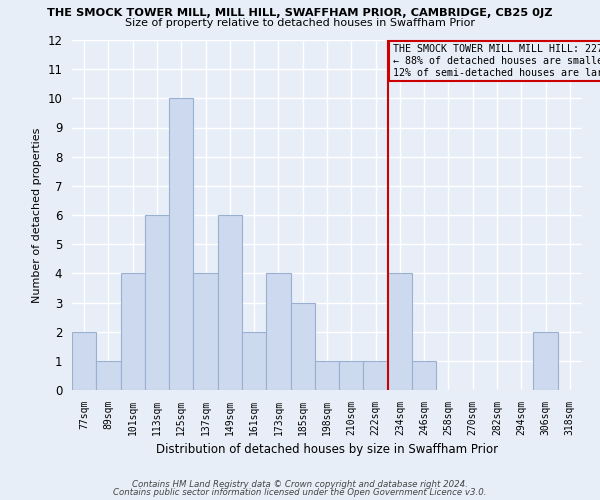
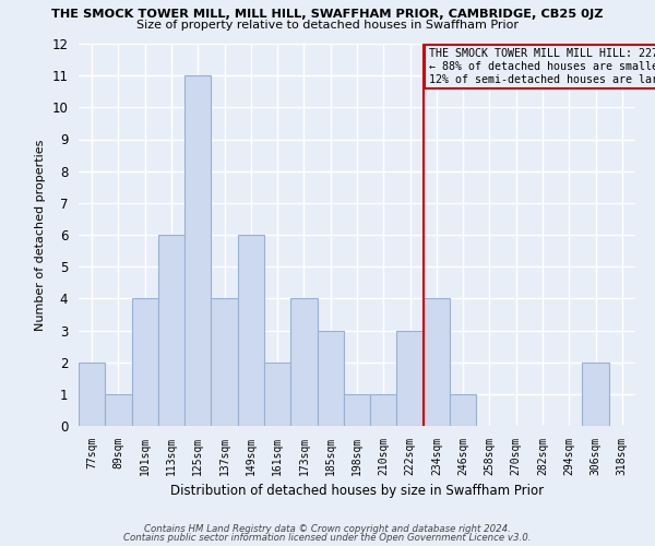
125sqm: 10 -> 11
222sqm: 1 -> 3
